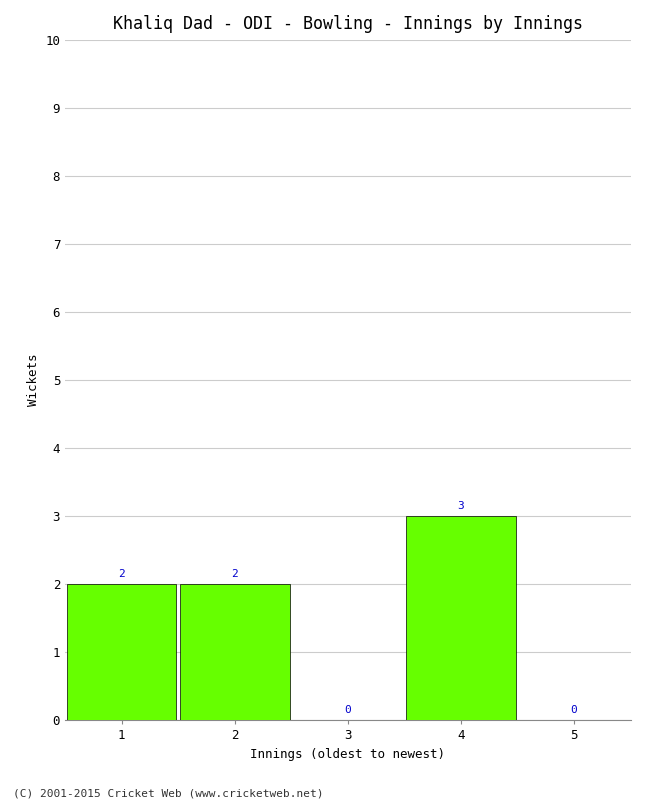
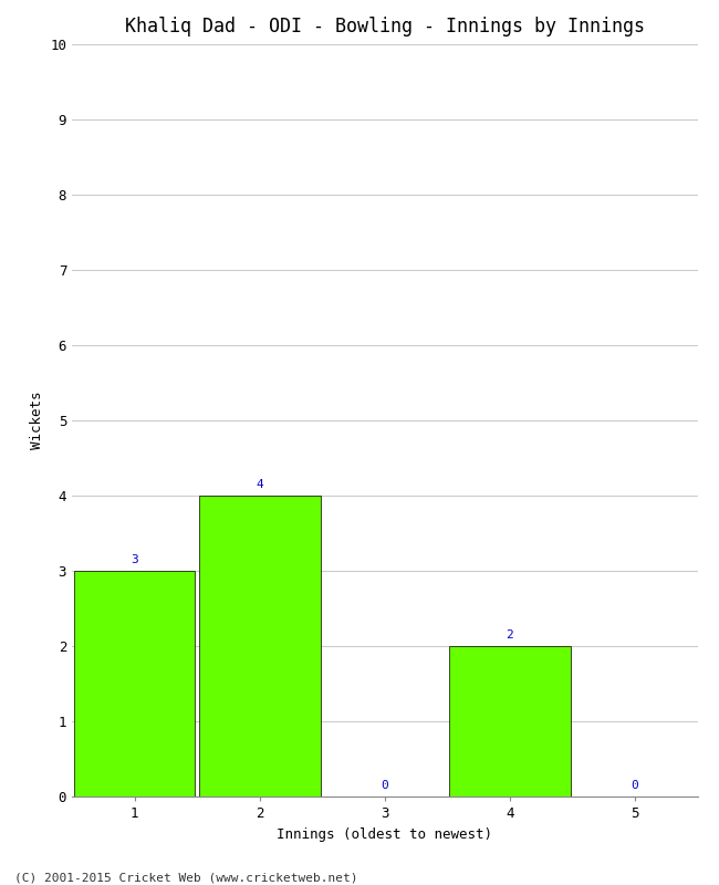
1: 2 -> 3
2: 2 -> 4
4: 3 -> 2
